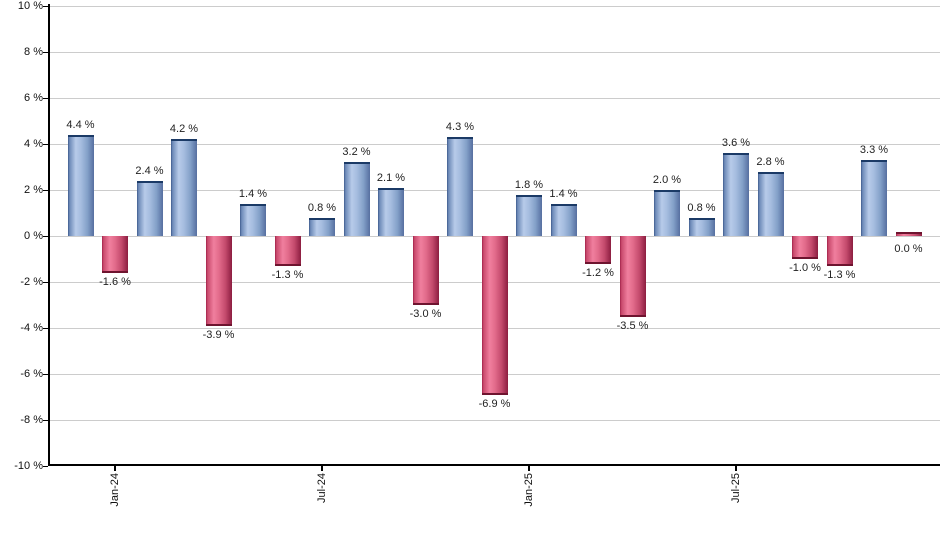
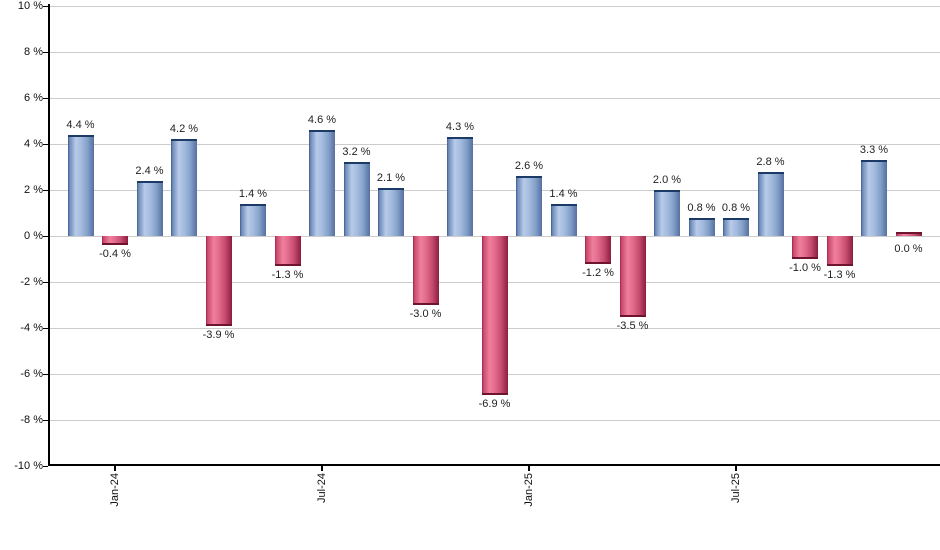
Jan-24: -1.6 -> -0.4
Jul-24: 0.8 -> 4.6
Jan-25: 1.8 -> 2.6
Jul-25: 3.6 -> 0.8
